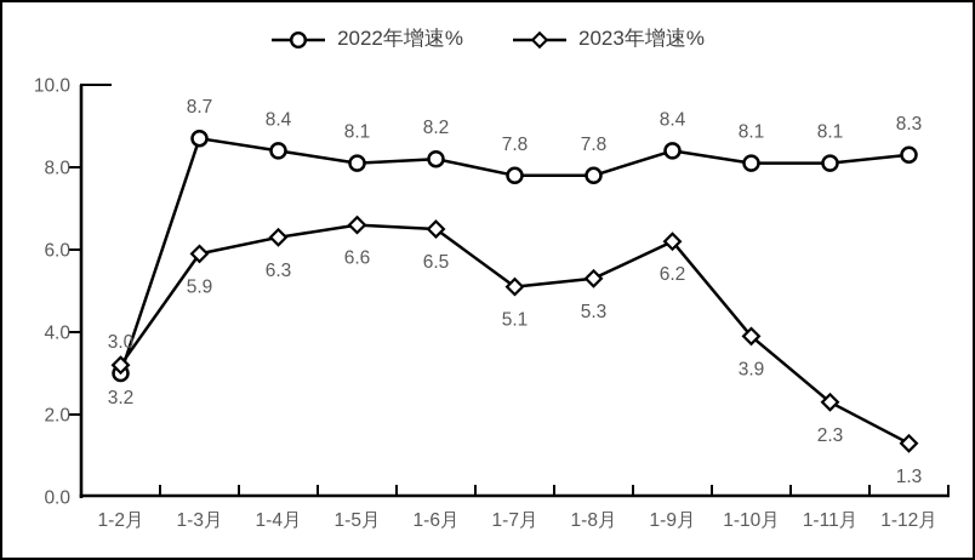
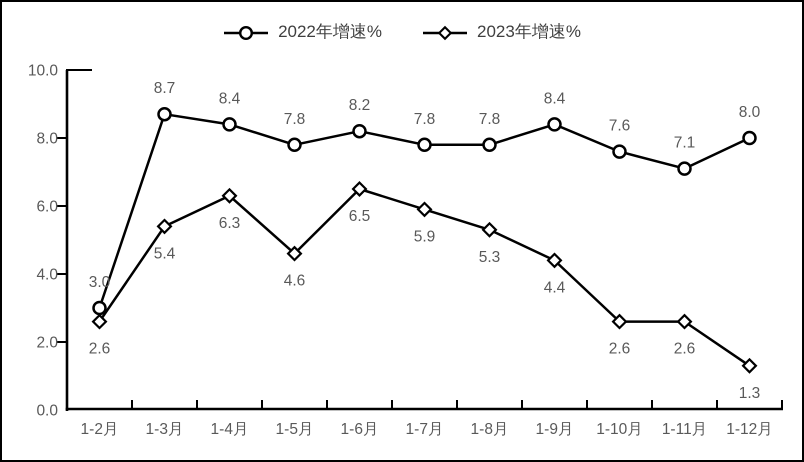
2023年增速%/1-2月: 3.2 -> 2.6
2023年增速%/1-3月: 5.9 -> 5.4
2022年增速%/1-5月: 8.1 -> 7.8
2023年增速%/1-5月: 6.6 -> 4.6
2023年增速%/1-7月: 5.1 -> 5.9
2023年增速%/1-9月: 6.2 -> 4.4
2022年增速%/1-10月: 8.1 -> 7.6
2023年增速%/1-10月: 3.9 -> 2.6
2022年增速%/1-11月: 8.1 -> 7.1
2023年增速%/1-11月: 2.3 -> 2.6
2022年增速%/1-12月: 8.3 -> 8.0
